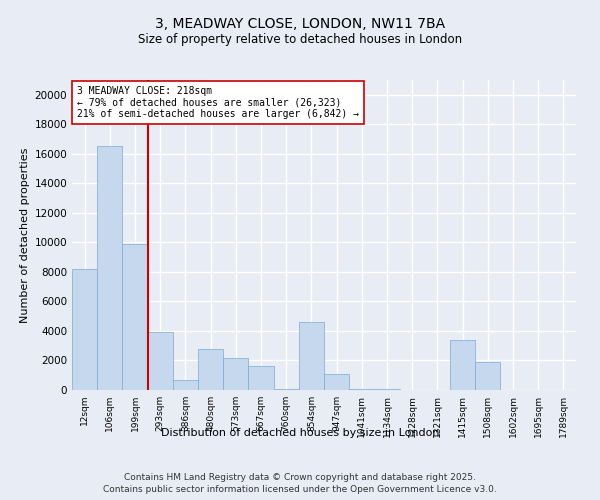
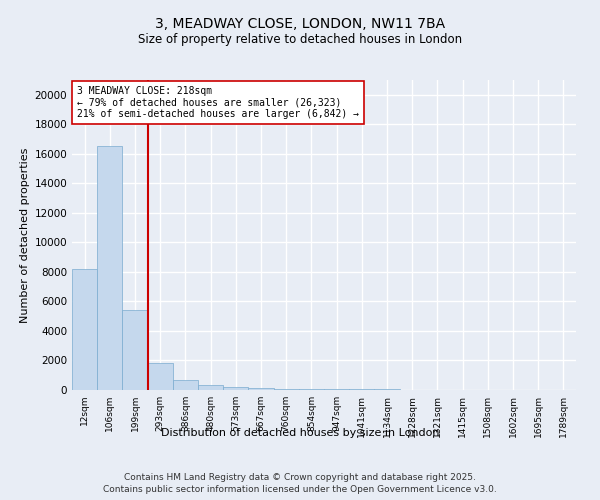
199sqm: 9900 -> 5400
293sqm: 3900 -> 1800
480sqm: 2800 -> 300
573sqm: 2200 -> 200
667sqm: 1600 -> 200
854sqm: 4600 -> 100
947sqm: 1100 -> 100
1415sqm: 3400 -> 0
1508sqm: 1900 -> 0
